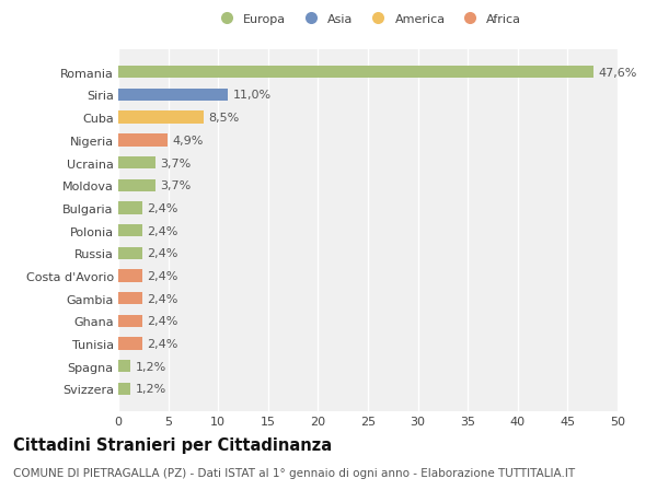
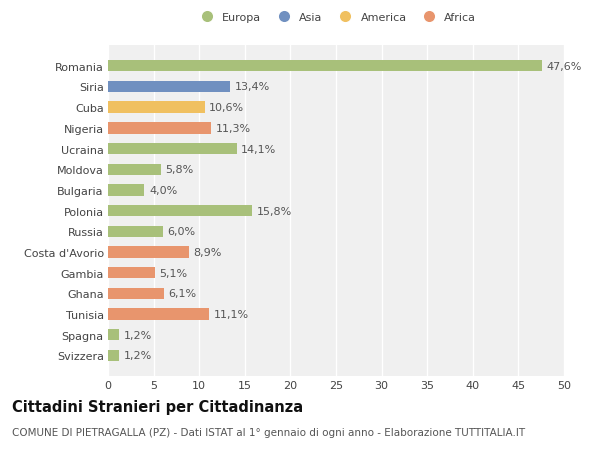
Siria: 11,0% -> 13,4%
Cuba: 8,5% -> 10,6%
Nigeria: 4,9% -> 11,3%
Ucraina: 3,7% -> 14,1%
Moldova: 3,7% -> 5,8%
Bulgaria: 2,4% -> 4,0%
Polonia: 2,4% -> 15,8%
Russia: 2,4% -> 6,0%
Costa d'Avorio: 2,4% -> 8,9%
Gambia: 2,4% -> 5,1%
Ghana: 2,4% -> 6,1%
Tunisia: 2,4% -> 11,1%
